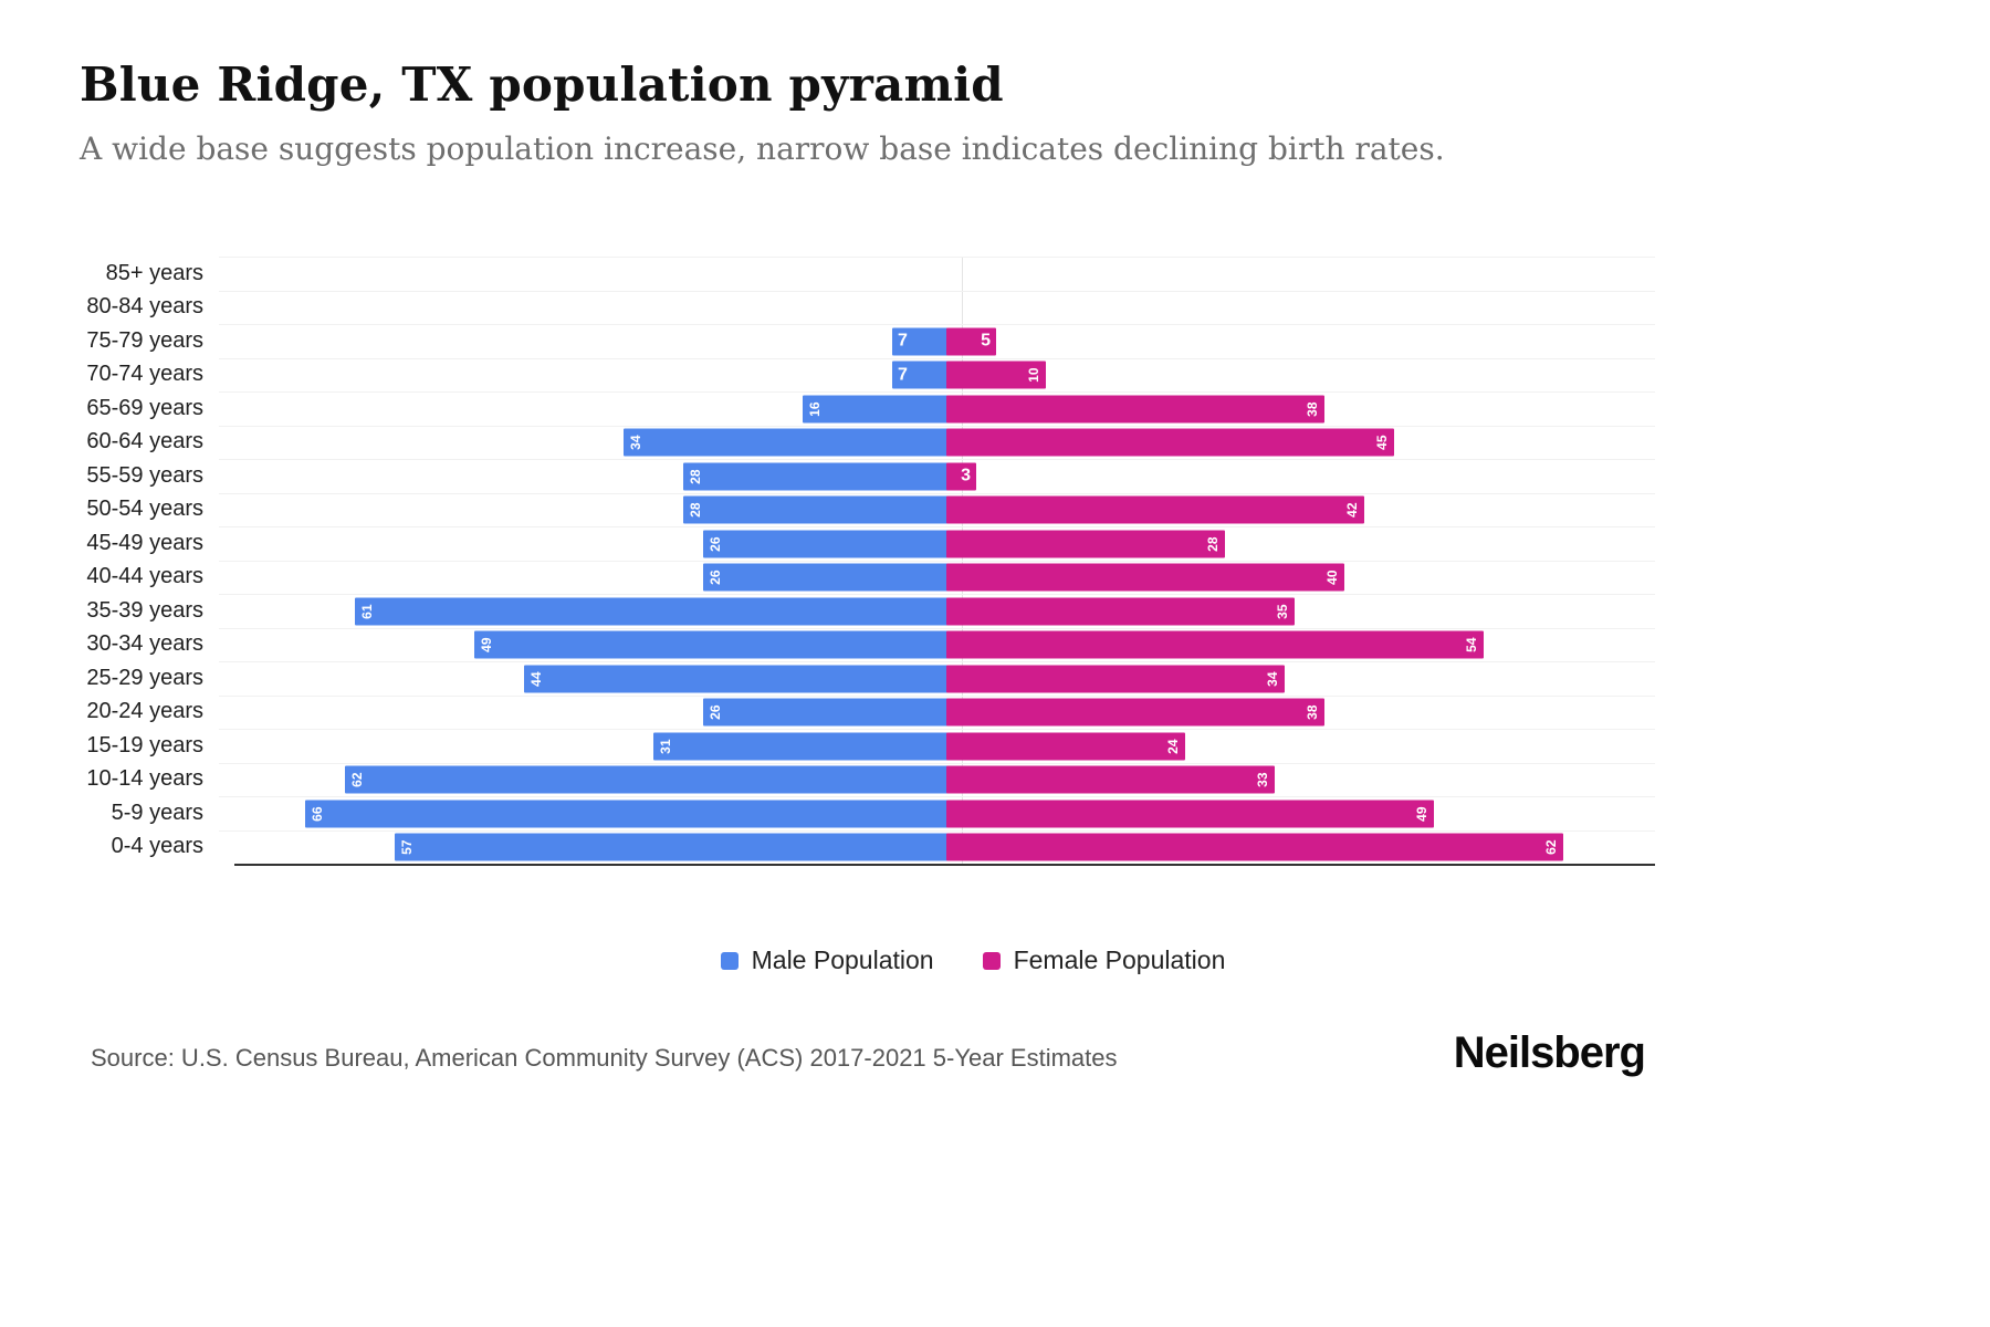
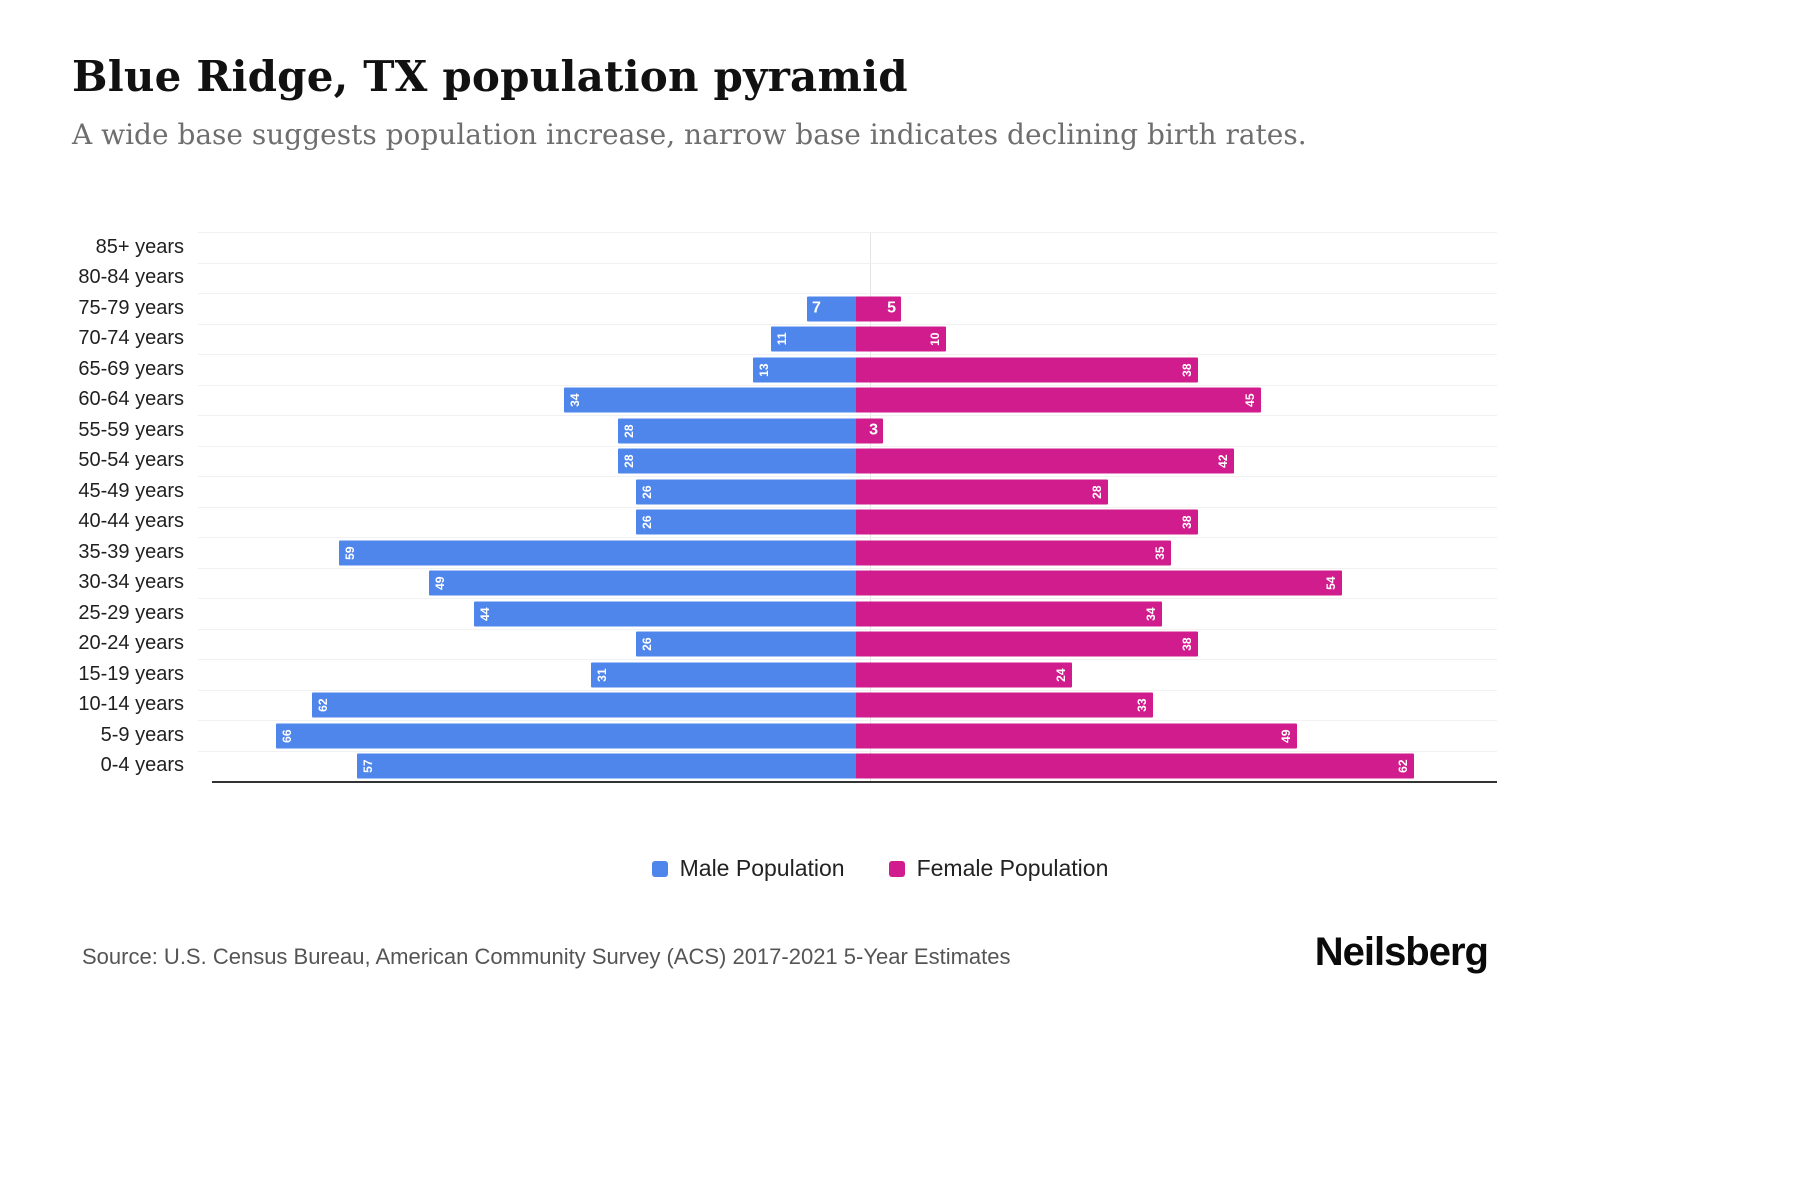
Male Population/70-74 years: 7 -> 11
Male Population/65-69 years: 16 -> 13
Female Population/40-44 years: 40 -> 38
Male Population/35-39 years: 61 -> 59
